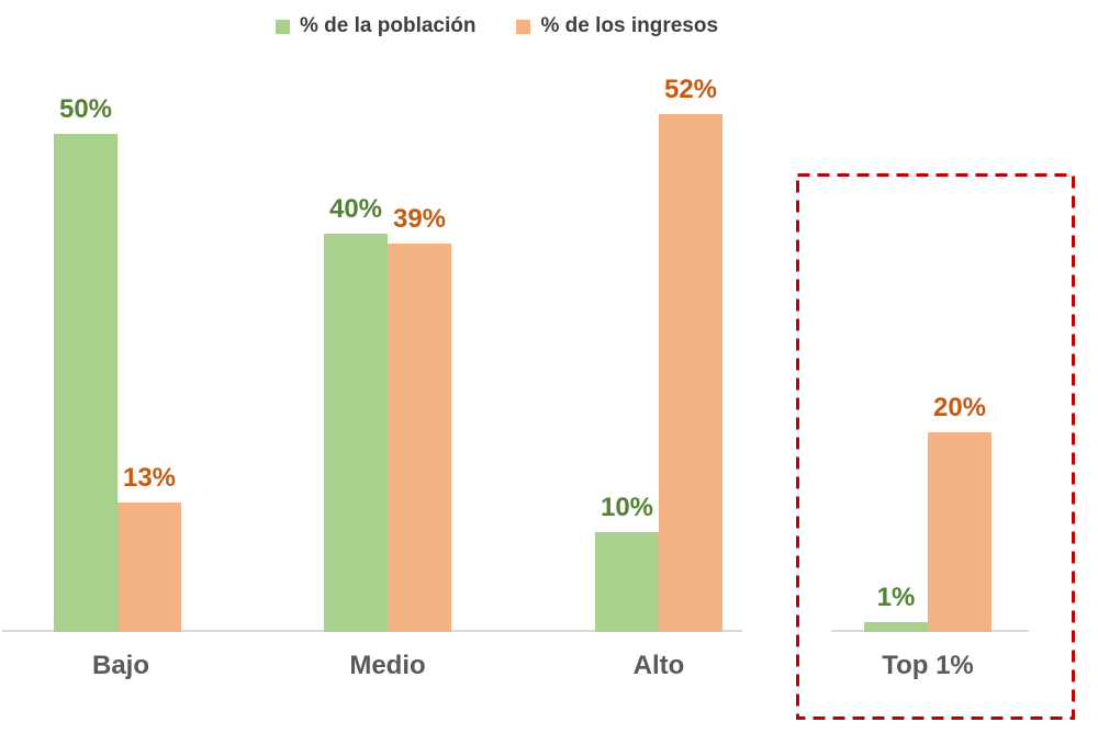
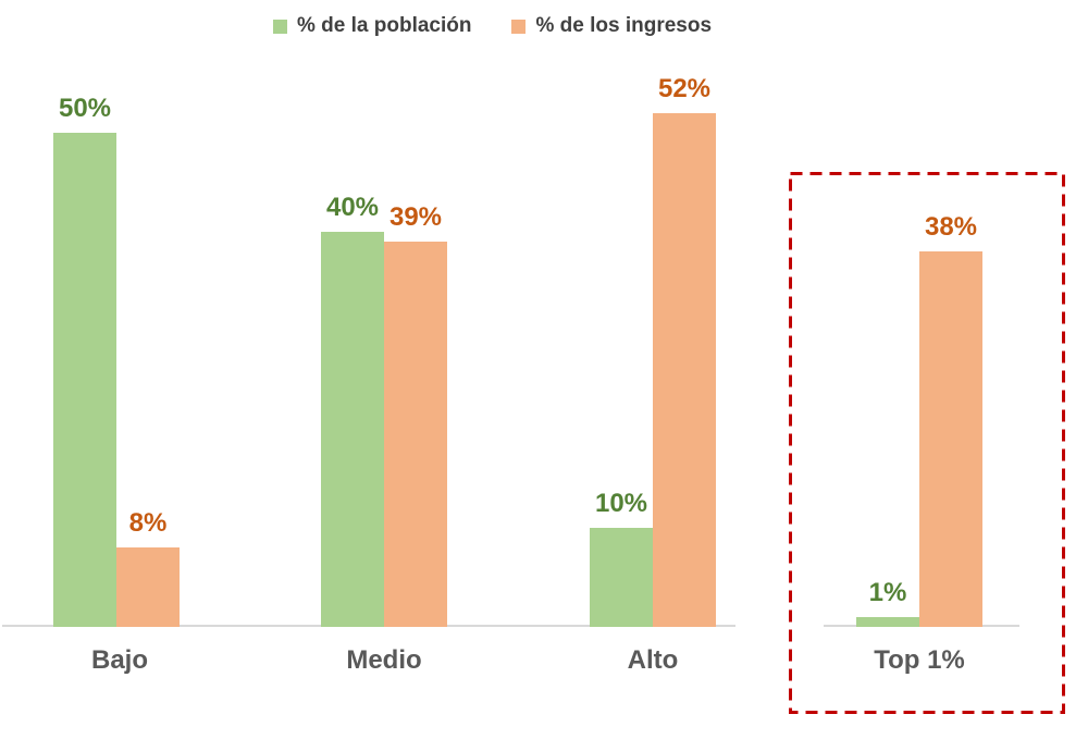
% de los ingresos/Bajo: 13% -> 8%
% de los ingresos/Top 1%: 20% -> 38%
